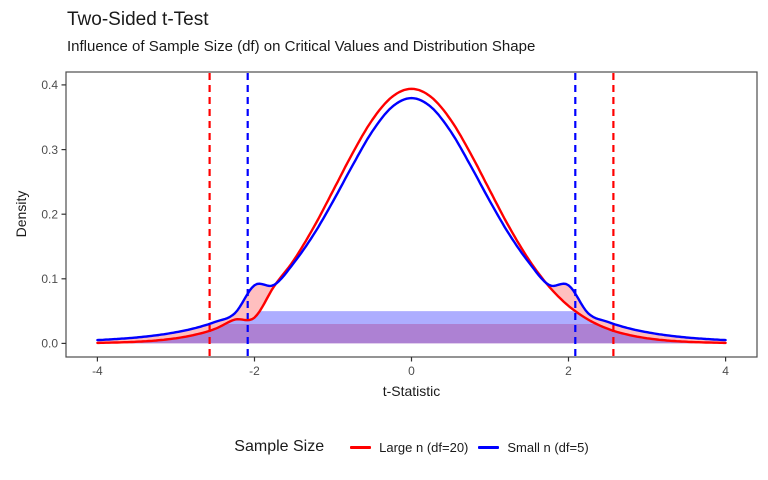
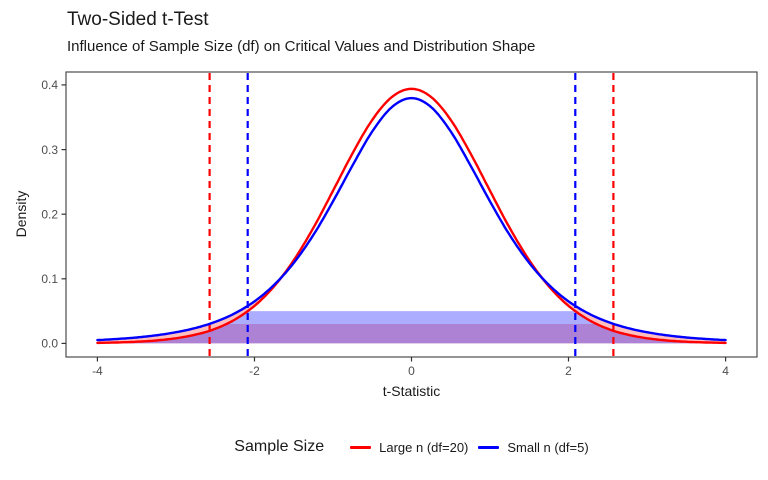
Large n (df=20)/-2: 0.04 -> 0.06
Small n (df=5)/-2: 0.09 -> 0.07
Small n (df=5)/2: 0.09 -> 0.07
